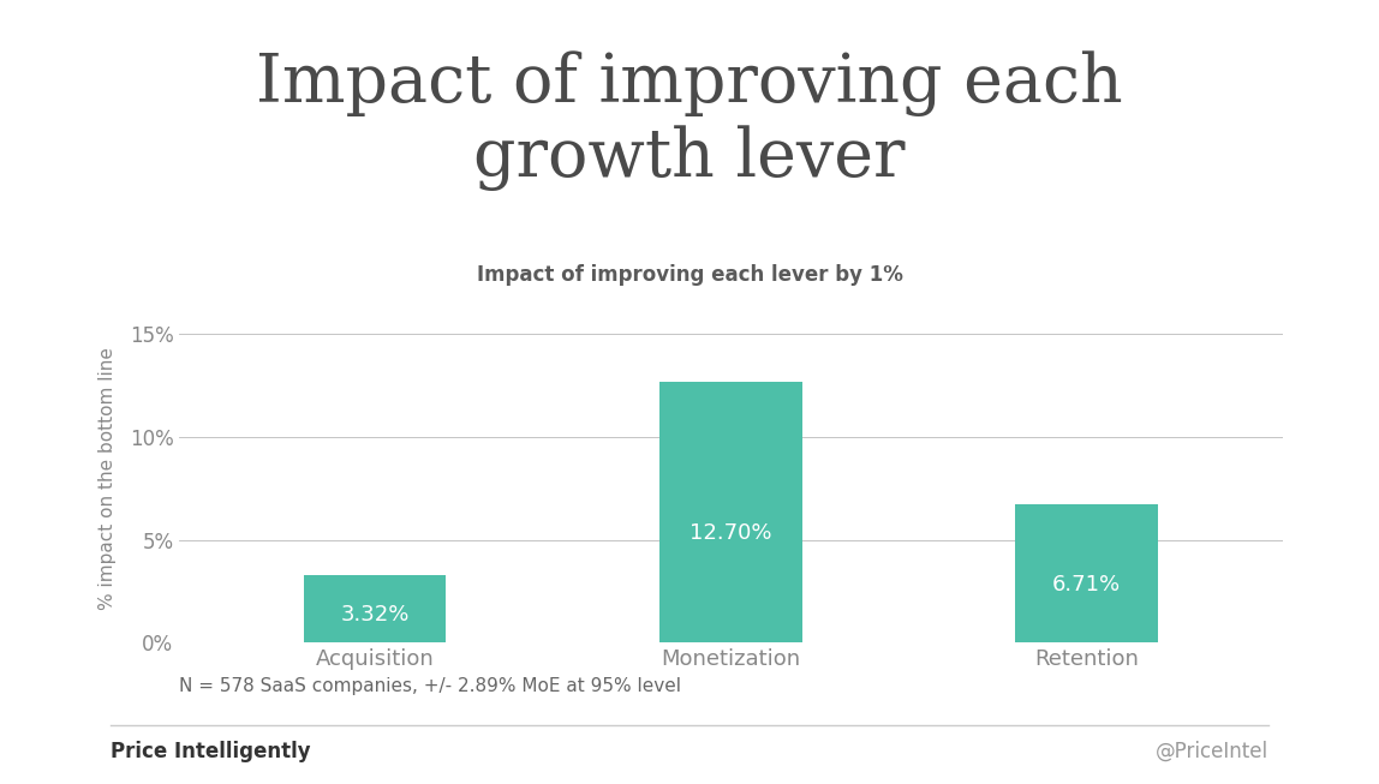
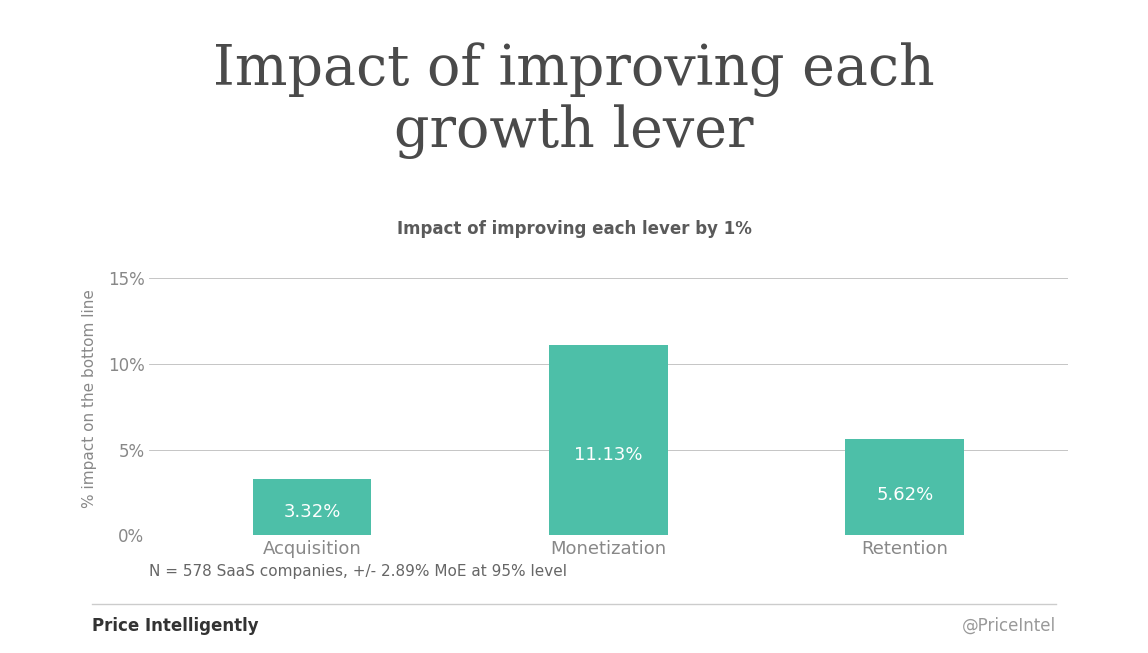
Monetization: 12.70% -> 11.13%
Retention: 6.71% -> 5.62%
